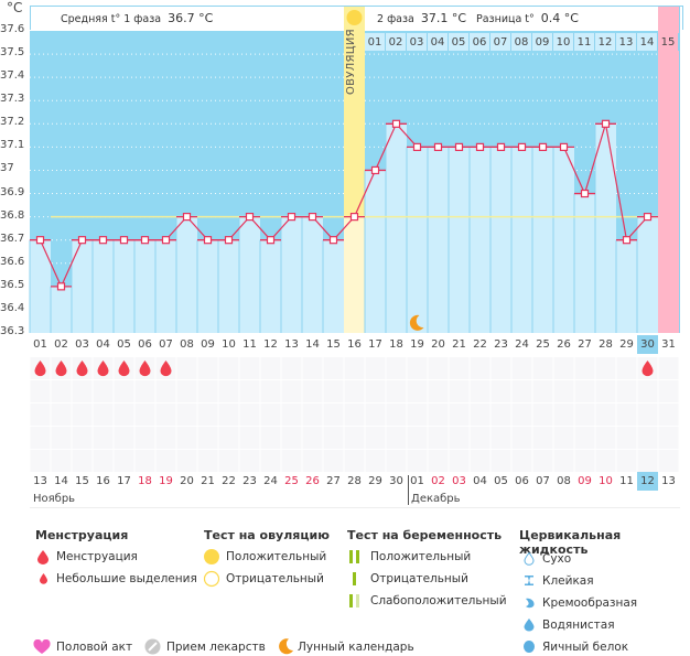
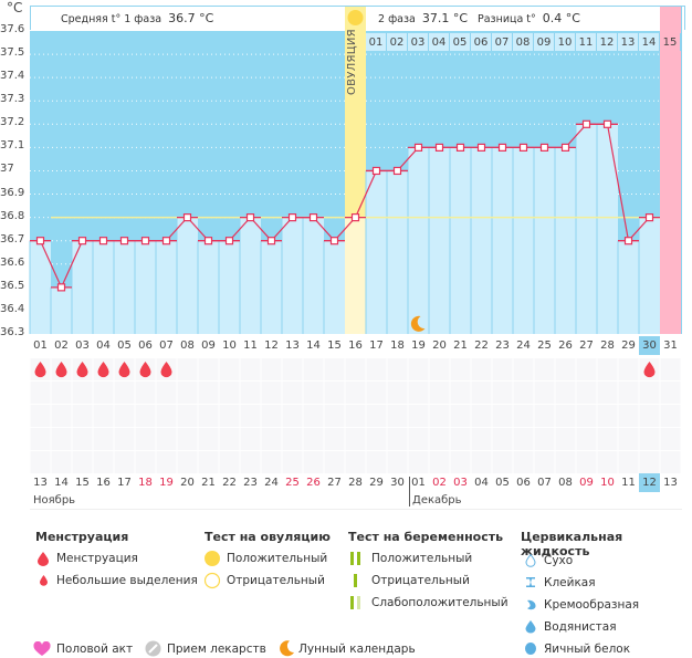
18: 37.2 -> 37.0
27: 36.9 -> 37.2
